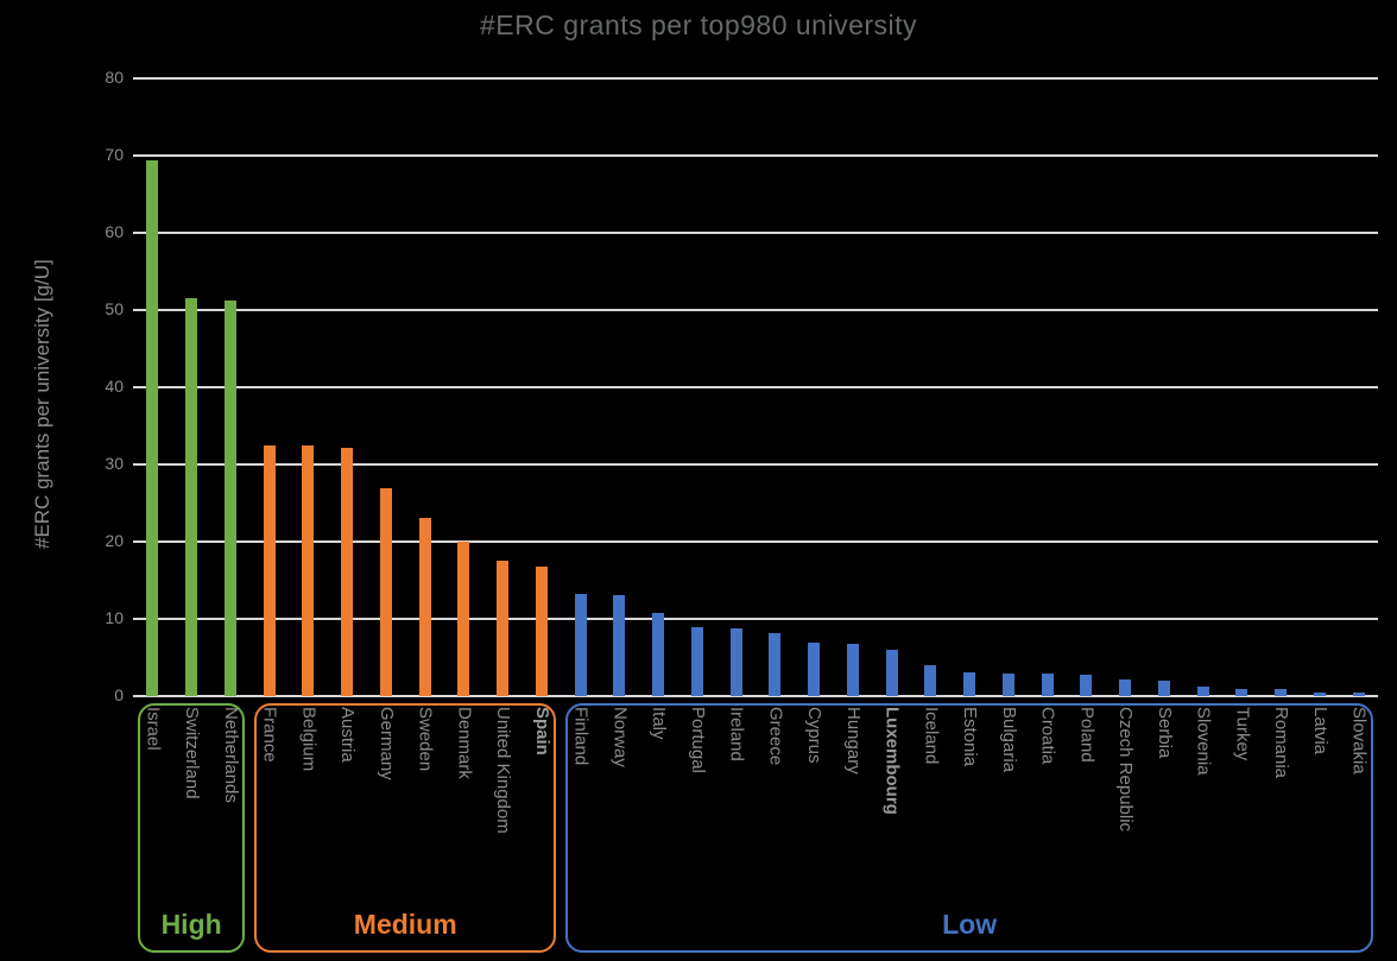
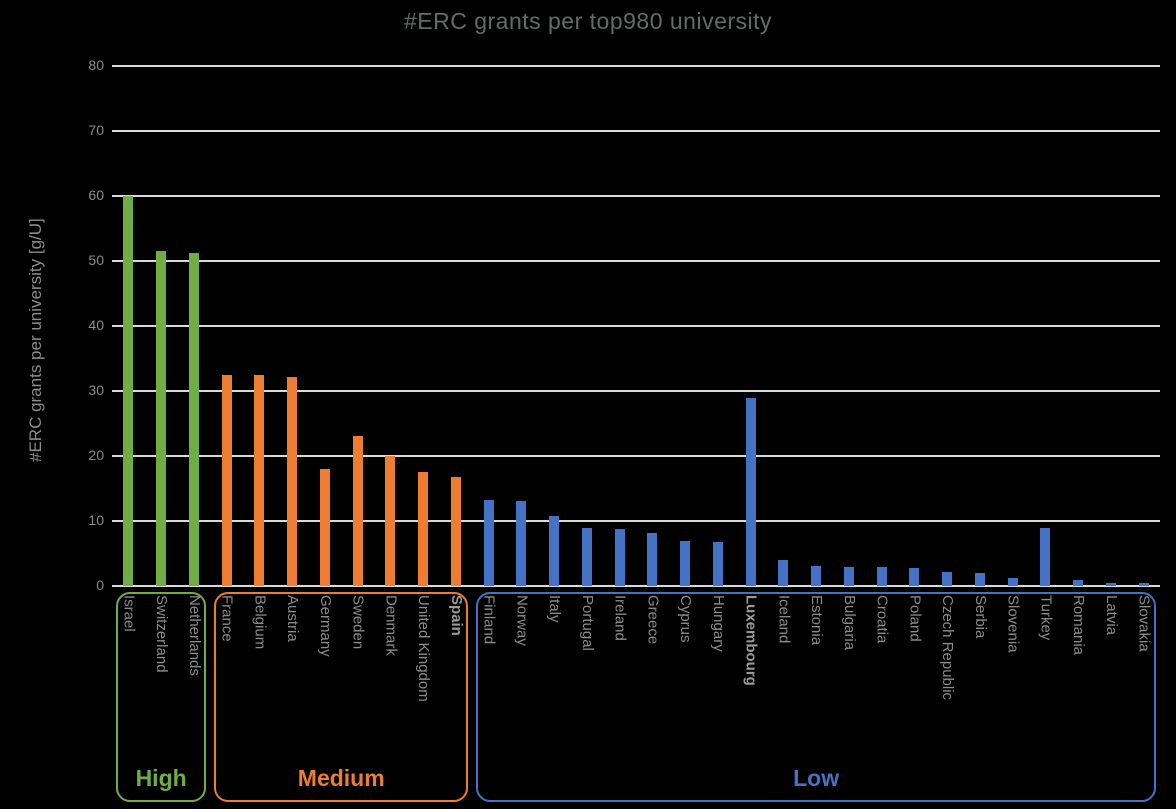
Israel: 69 -> 60
Germany: 27 -> 18
Luxembourg: 6 -> 29
Turkey: 1 -> 9
